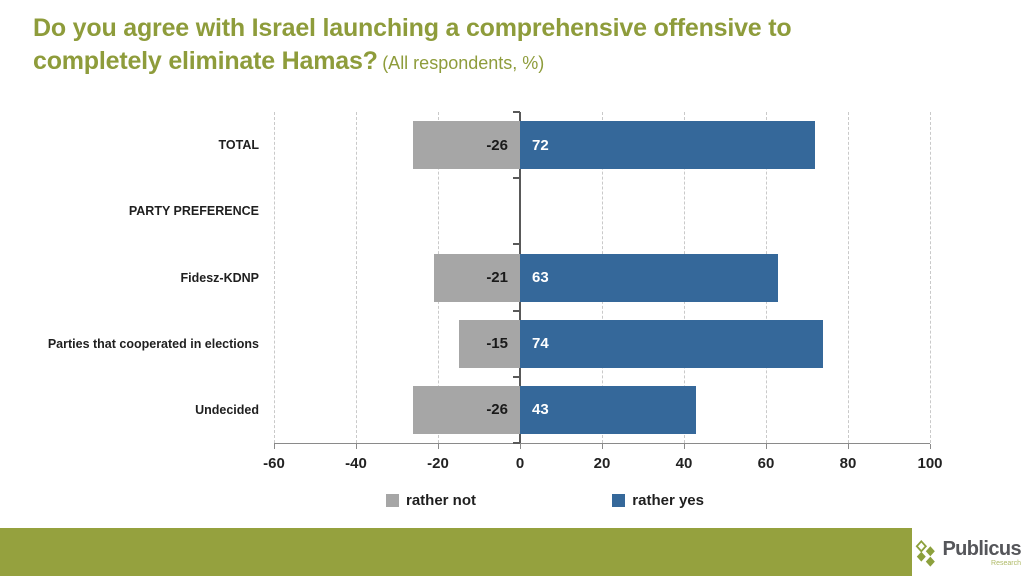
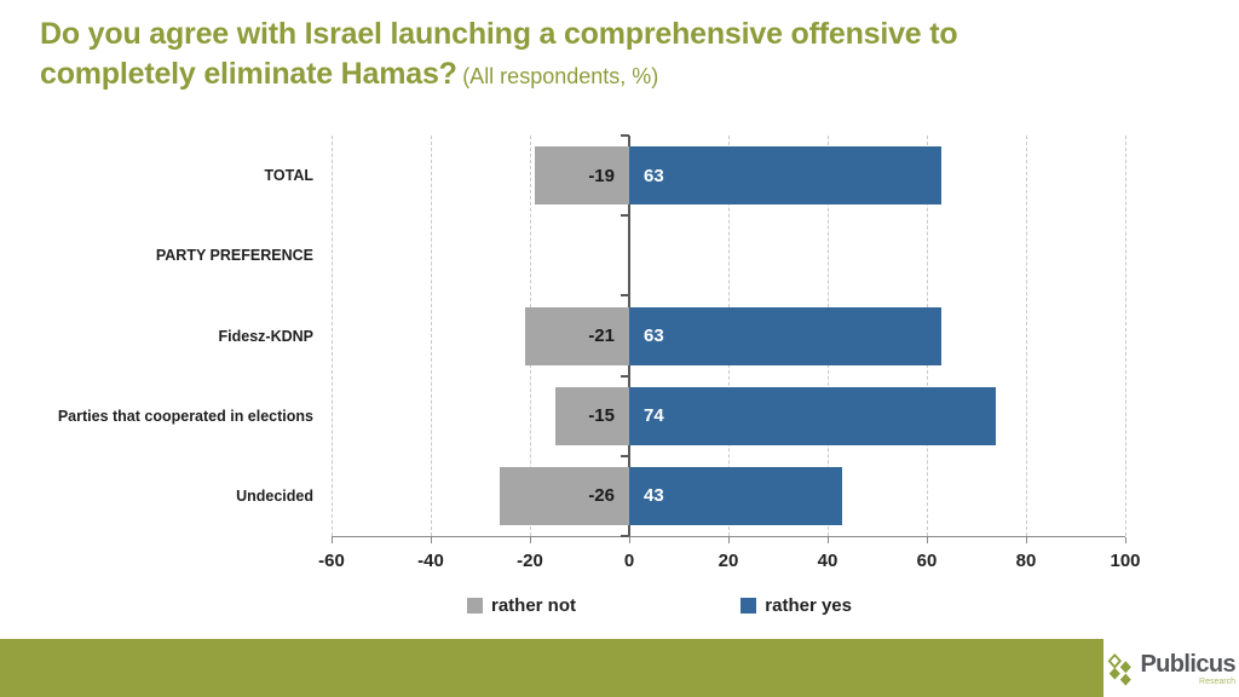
rather not/TOTAL: -26 -> -19
rather yes/TOTAL: 72 -> 63
